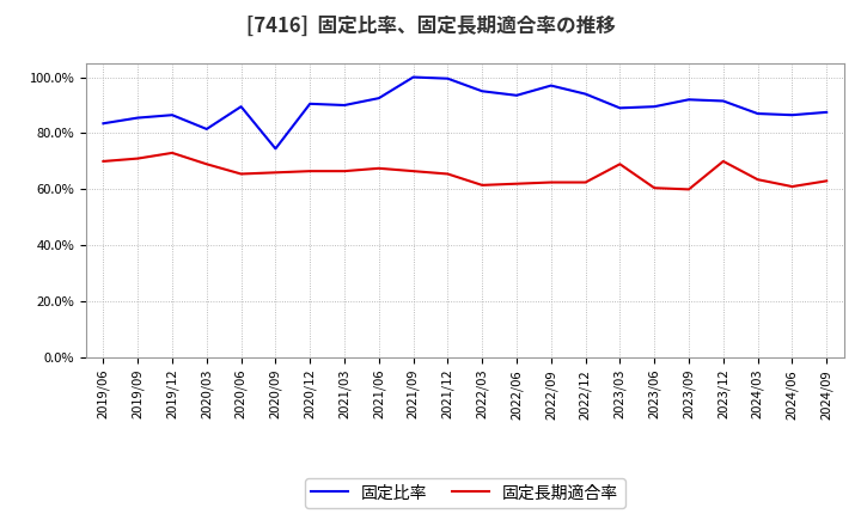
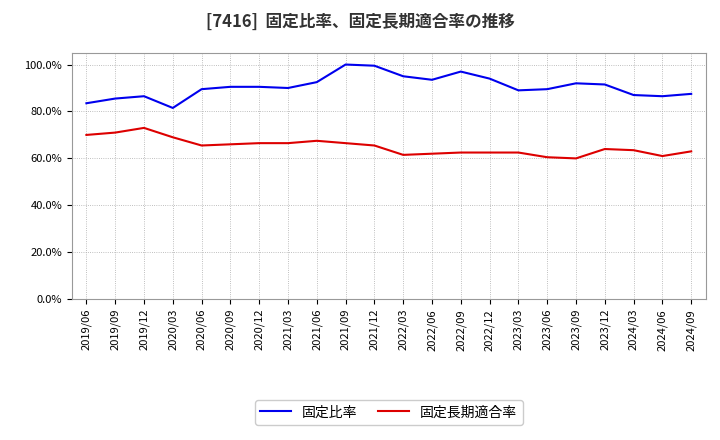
固定比率/2020/09: 74.5% -> 90.5%
固定長期適合率/2023/03: 69.0% -> 62.5%
固定長期適合率/2023/12: 70.0% -> 64.0%
